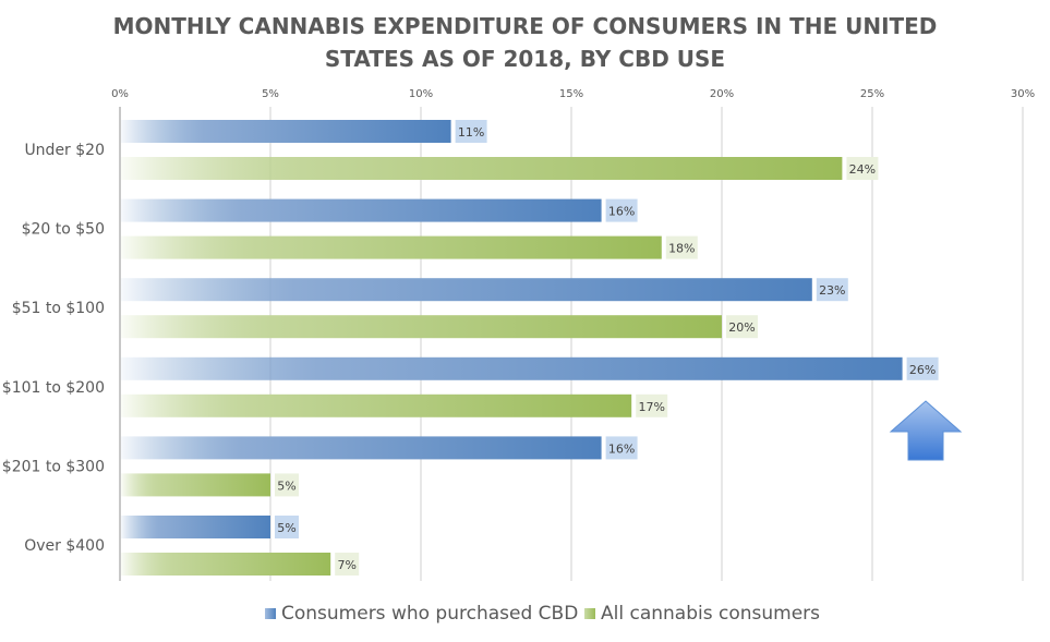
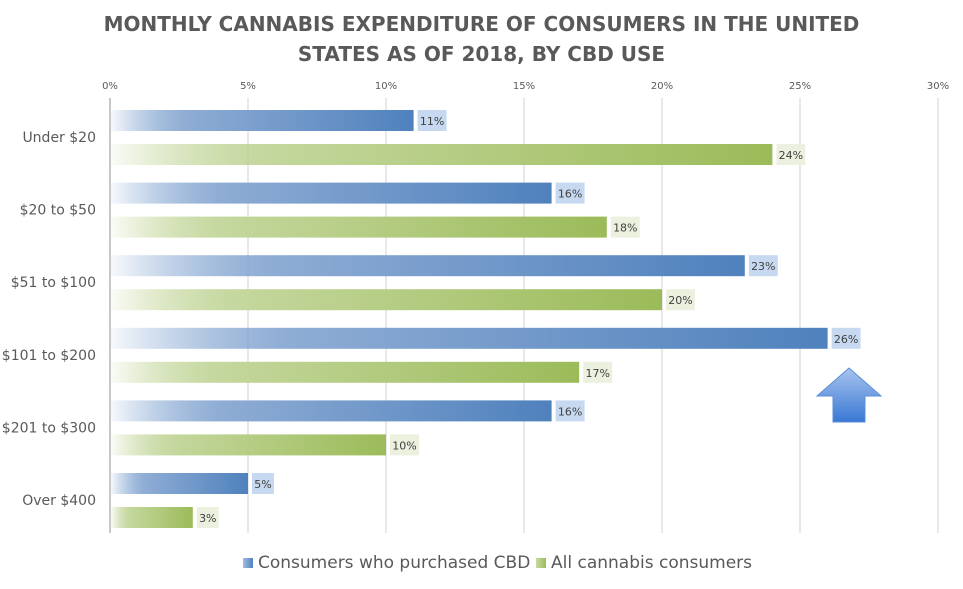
All cannabis consumers/$201 to $300: 5% -> 10%
All cannabis consumers/Over $400: 7% -> 3%
